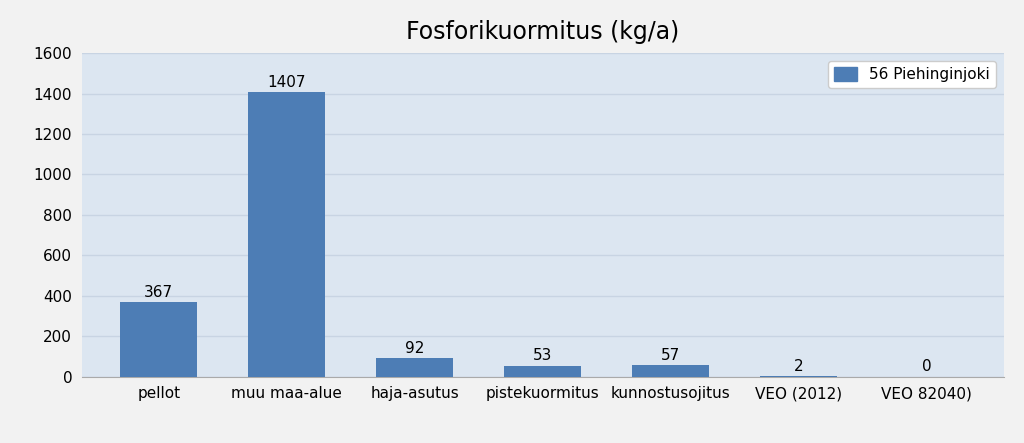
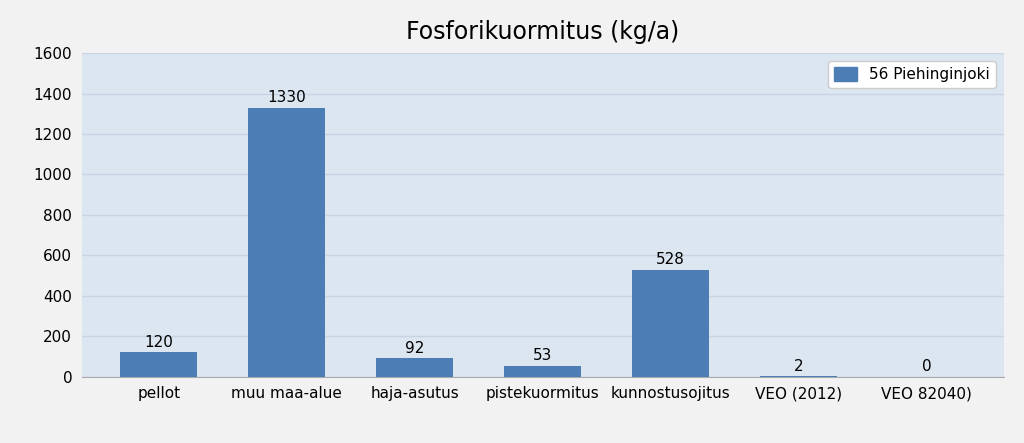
pellot: 367 -> 120
muu maa-alue: 1407 -> 1330
kunnostusojitus: 57 -> 528
